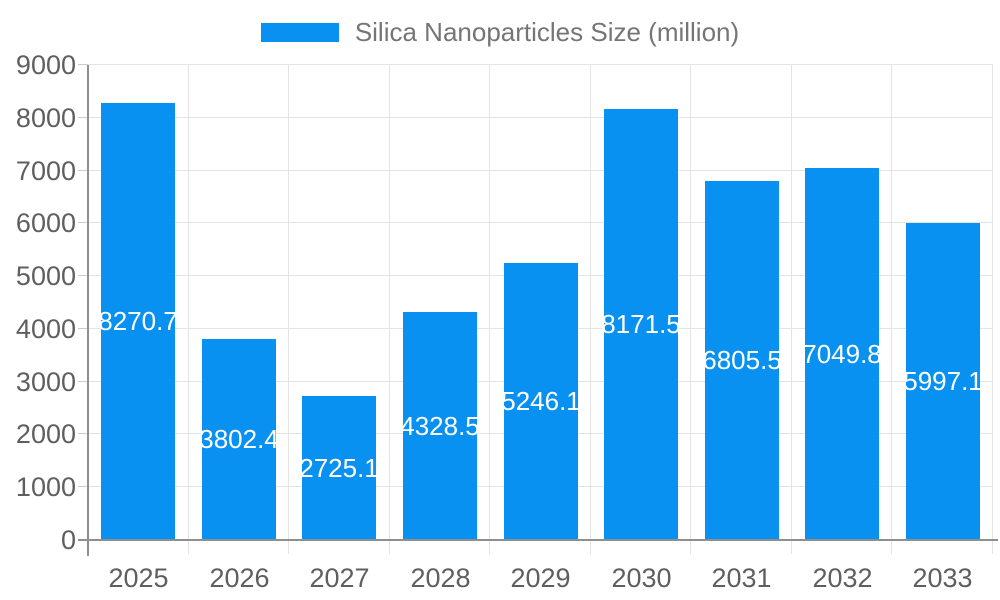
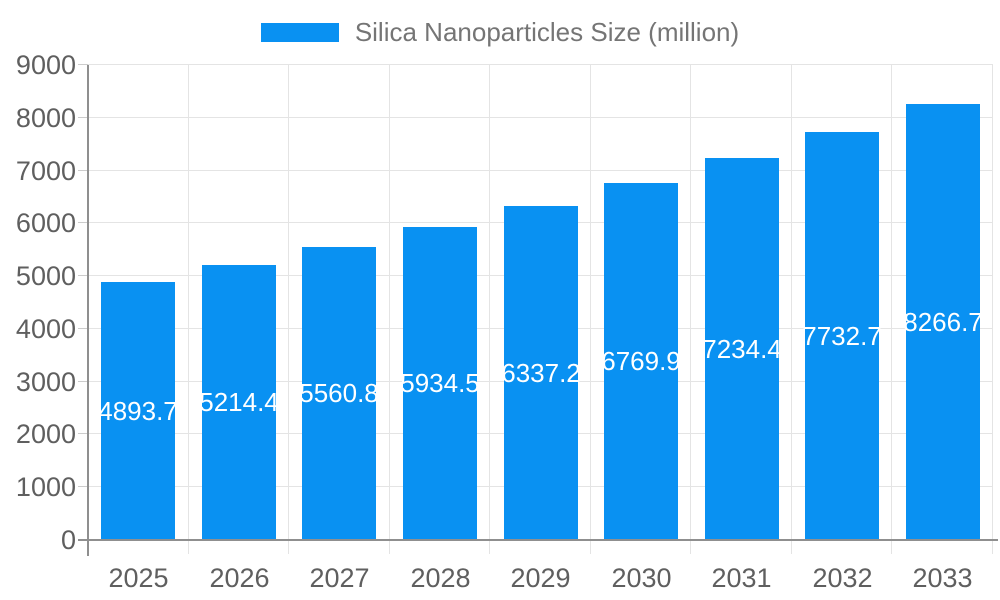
2025: 8270.7 -> 4893.7
2026: 3802.4 -> 5214.4
2027: 2725.1 -> 5560.8
2028: 4328.5 -> 5934.5
2029: 5246.1 -> 6337.2
2030: 8171.5 -> 6769.9
2031: 6805.5 -> 7234.4
2032: 7049.8 -> 7732.7
2033: 5997.1 -> 8266.7
